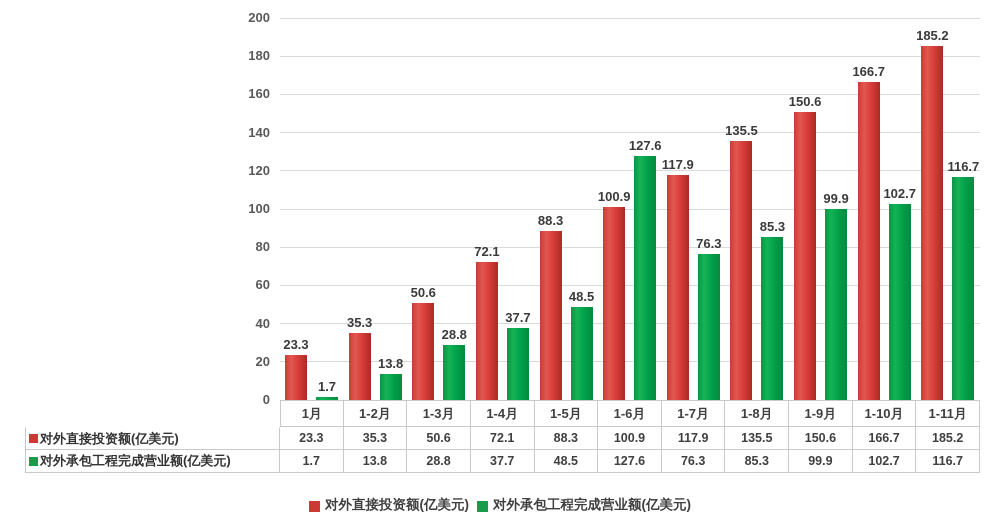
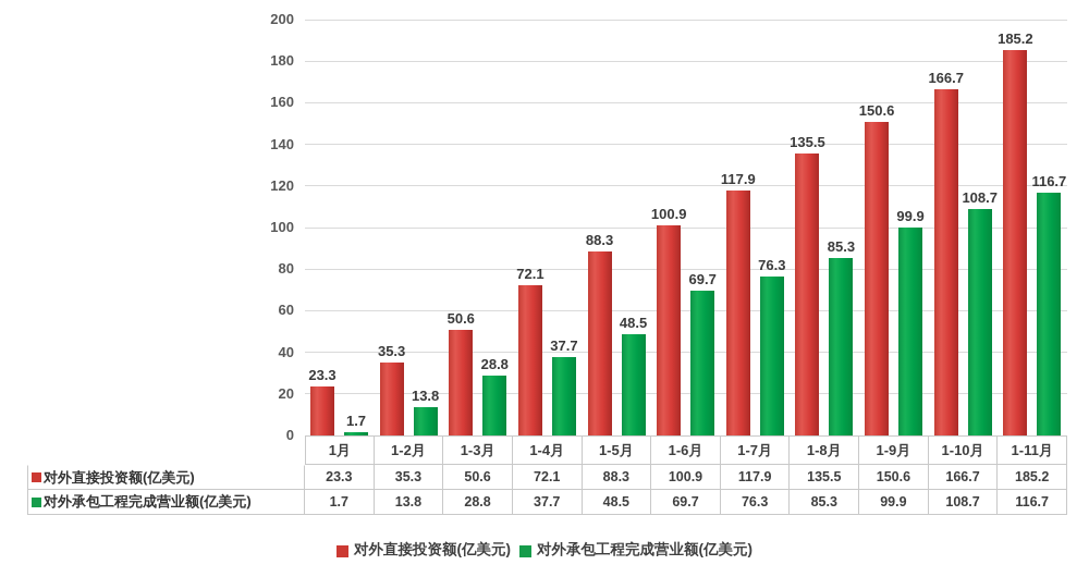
对外承包工程完成营业额(亿美元)/1-6月: 127.6 -> 69.7
对外承包工程完成营业额(亿美元)/1-10月: 102.7 -> 108.7
